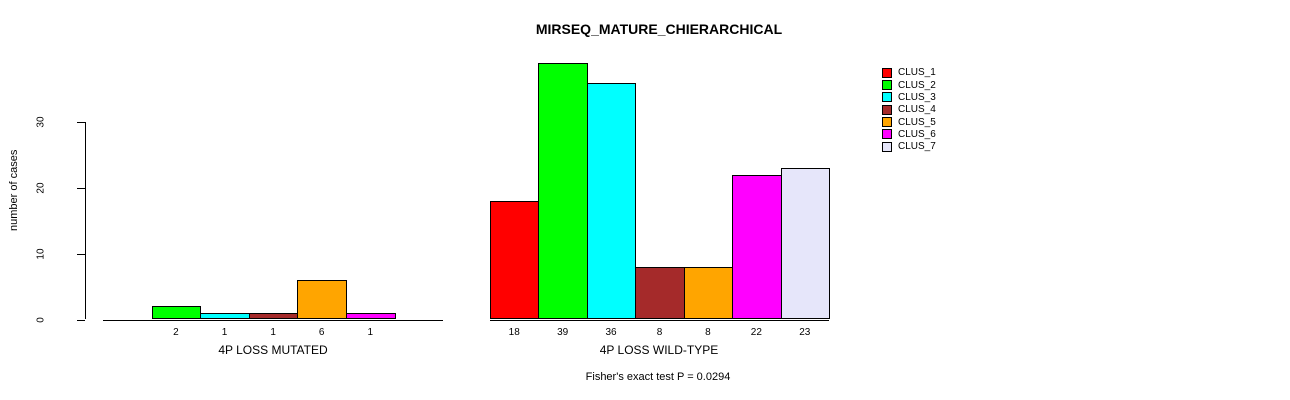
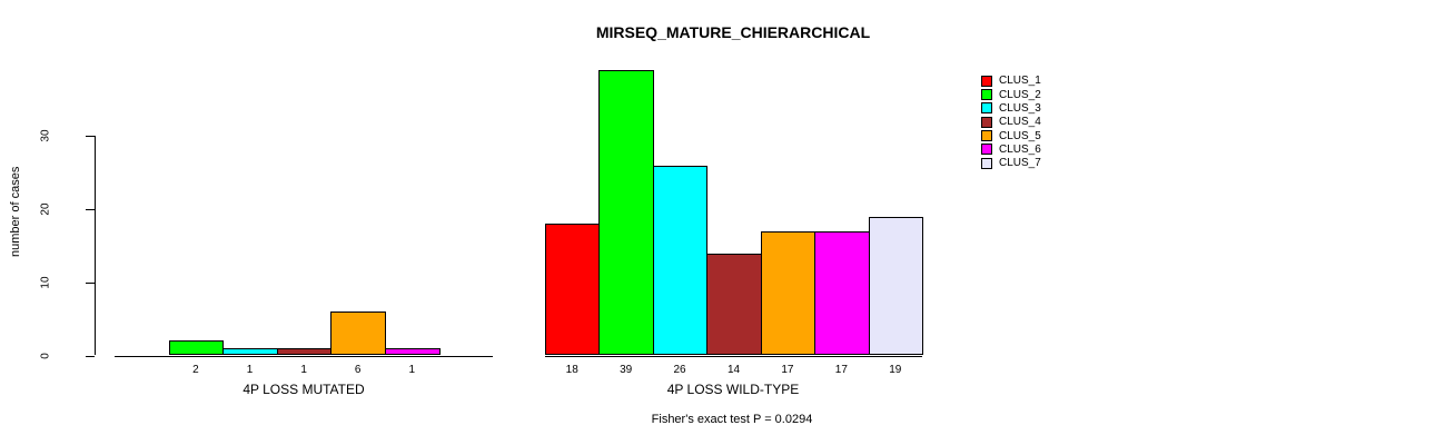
CLUS_3/4P LOSS WILD-TYPE: 36 -> 26
CLUS_4/4P LOSS WILD-TYPE: 8 -> 14
CLUS_5/4P LOSS WILD-TYPE: 8 -> 17
CLUS_6/4P LOSS WILD-TYPE: 22 -> 17
CLUS_7/4P LOSS WILD-TYPE: 23 -> 19
